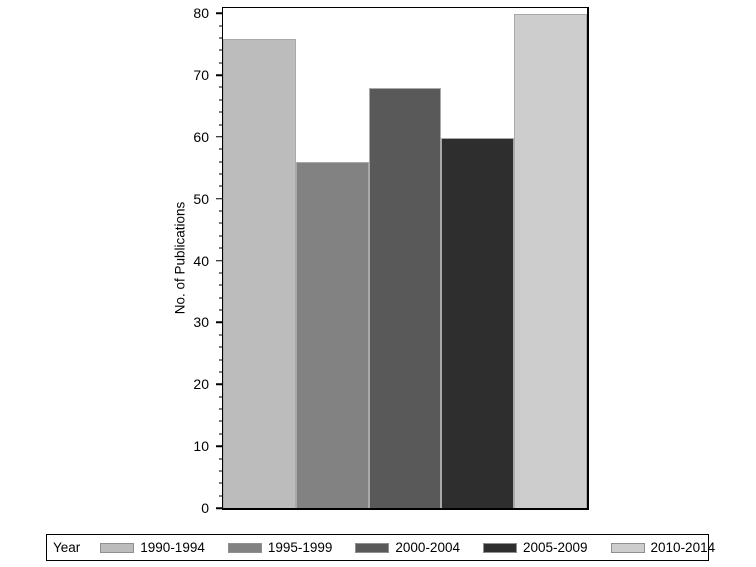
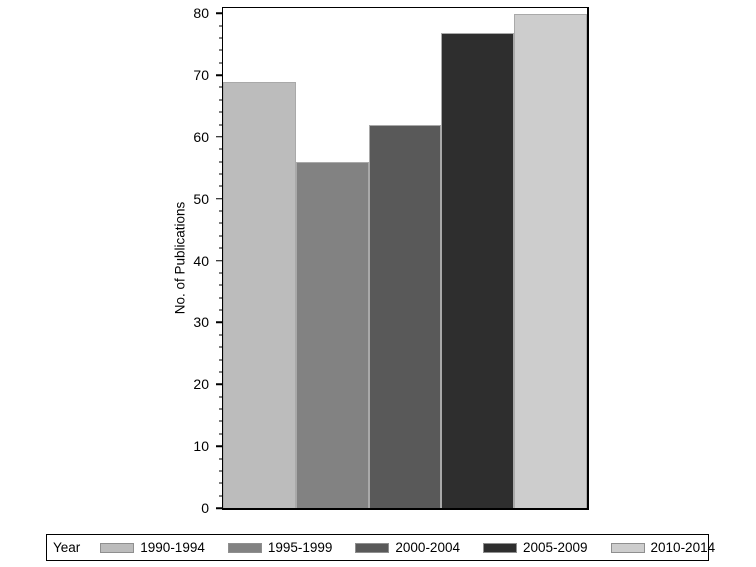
1990-1994: 76 -> 69
2000-2004: 68 -> 62
2005-2009: 60 -> 77
